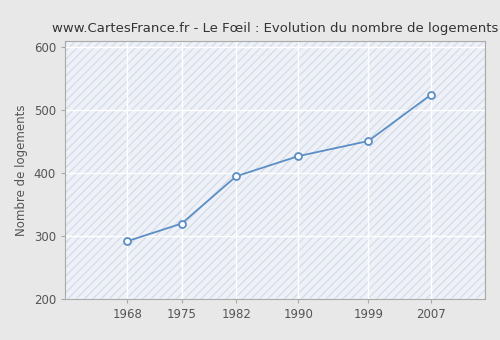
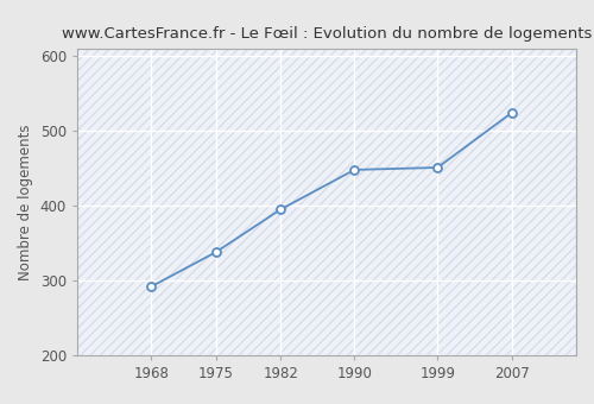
1975: 320 -> 338
1990: 427 -> 448
